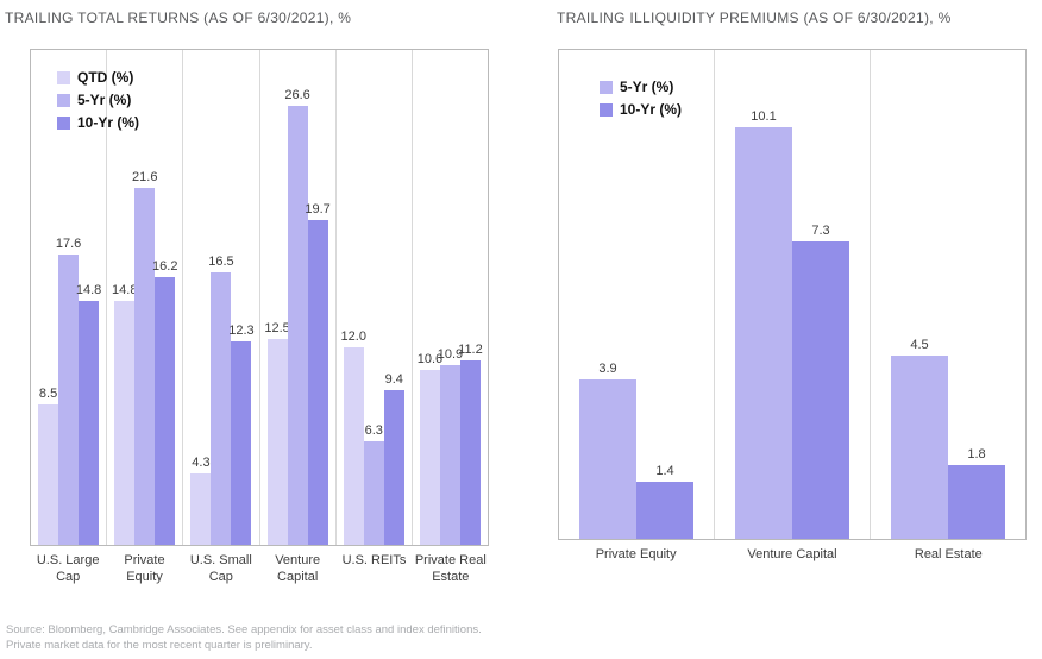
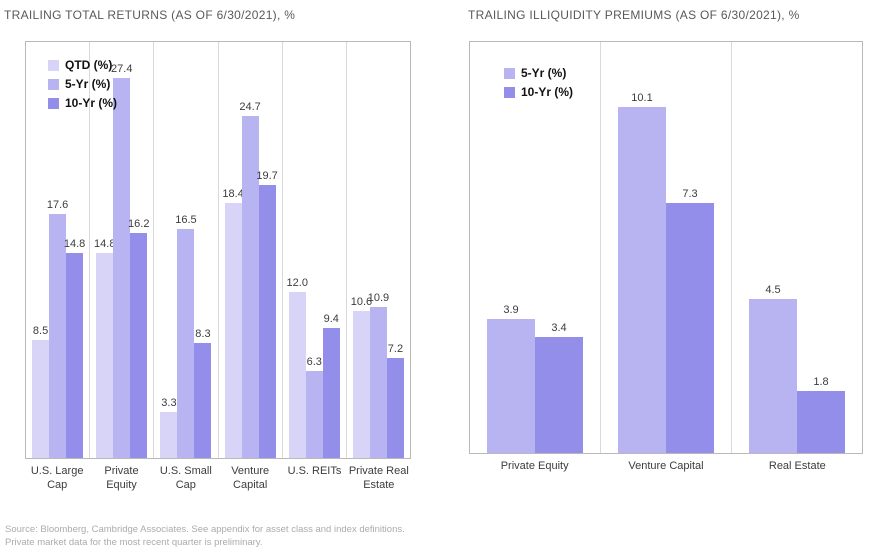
TRAILING TOTAL RETURNS (AS OF 6/30/2021), %/5-Yr (%)/Private Equity: 21.6 -> 27.4
TRAILING TOTAL RETURNS (AS OF 6/30/2021), %/QTD (%)/U.S. Small Cap: 4.3 -> 3.3
TRAILING TOTAL RETURNS (AS OF 6/30/2021), %/10-Yr (%)/U.S. Small Cap: 12.3 -> 8.3
TRAILING TOTAL RETURNS (AS OF 6/30/2021), %/QTD (%)/Venture Capital: 12.5 -> 18.4
TRAILING TOTAL RETURNS (AS OF 6/30/2021), %/5-Yr (%)/Venture Capital: 26.6 -> 24.7
TRAILING TOTAL RETURNS (AS OF 6/30/2021), %/10-Yr (%)/Private Real Estate: 11.2 -> 7.2
TRAILING ILLIQUIDITY PREMIUMS (AS OF 6/30/2021), %/10-Yr (%)/Private Equity: 1.4 -> 3.4
